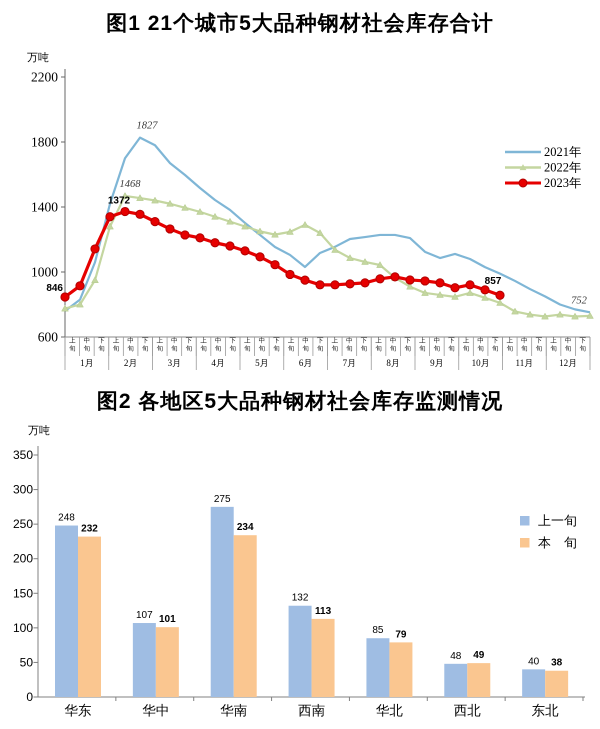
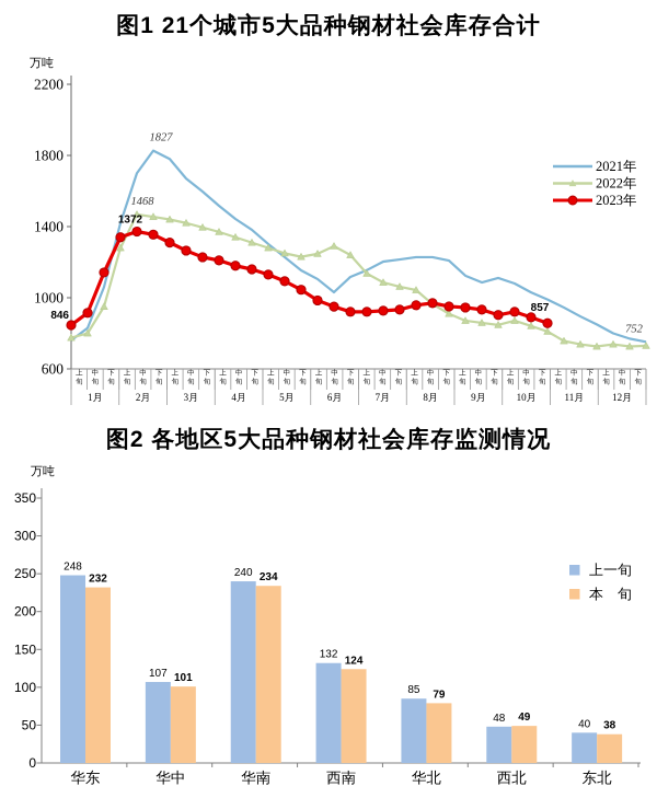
图2 各地区5大品种钢材社会库存监测情况/上一旬/华南: 275 -> 240
图2 各地区5大品种钢材社会库存监测情况/本 旬/西南: 113 -> 124
